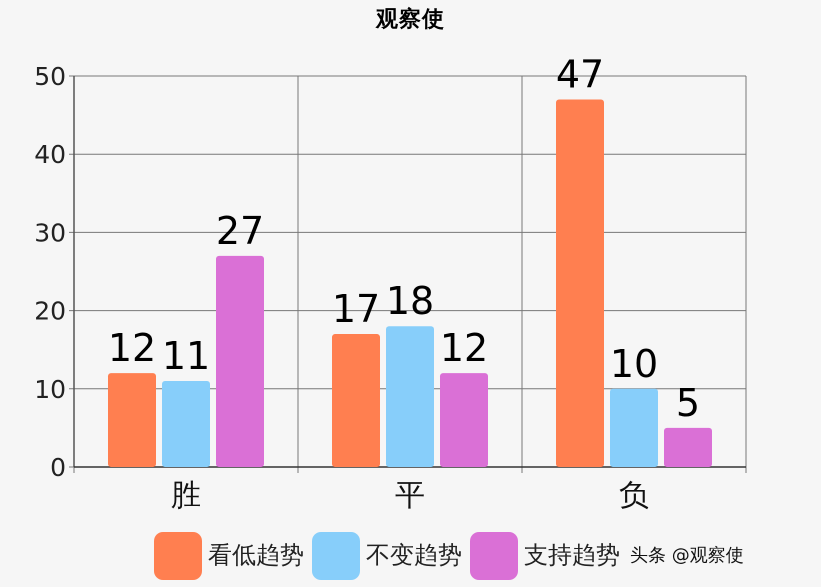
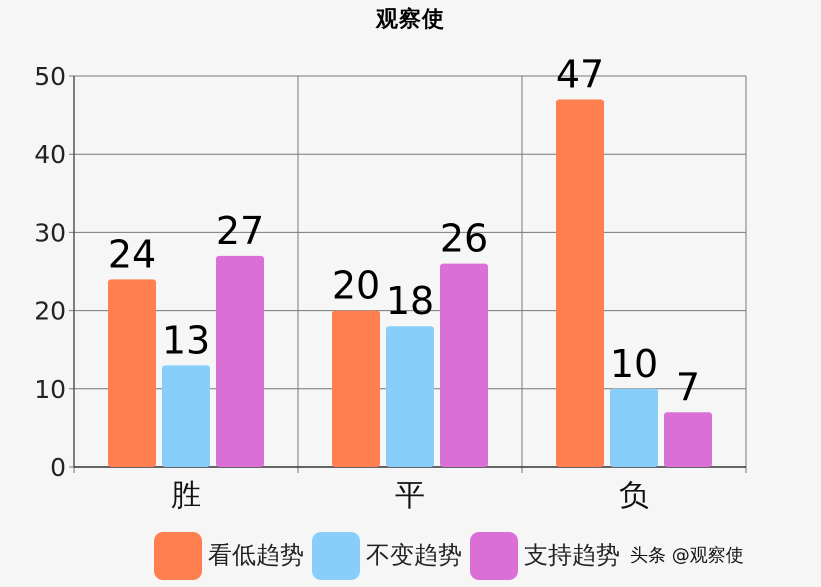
看低趋势/胜: 12 -> 24
不变趋势/胜: 11 -> 13
看低趋势/平: 17 -> 20
支持趋势/平: 12 -> 26
支持趋势/负: 5 -> 7
